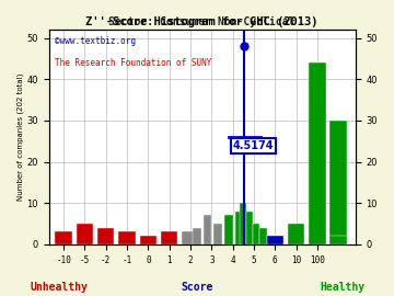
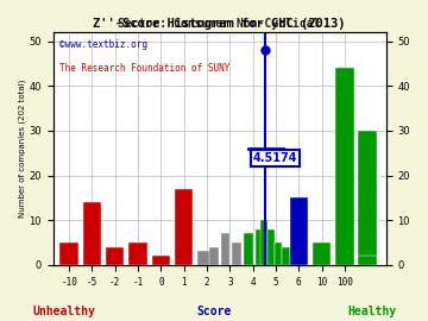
-10: 3 -> 5
-5: 5 -> 14
-1: 3 -> 5
1: 3 -> 17
6: 2 -> 15
